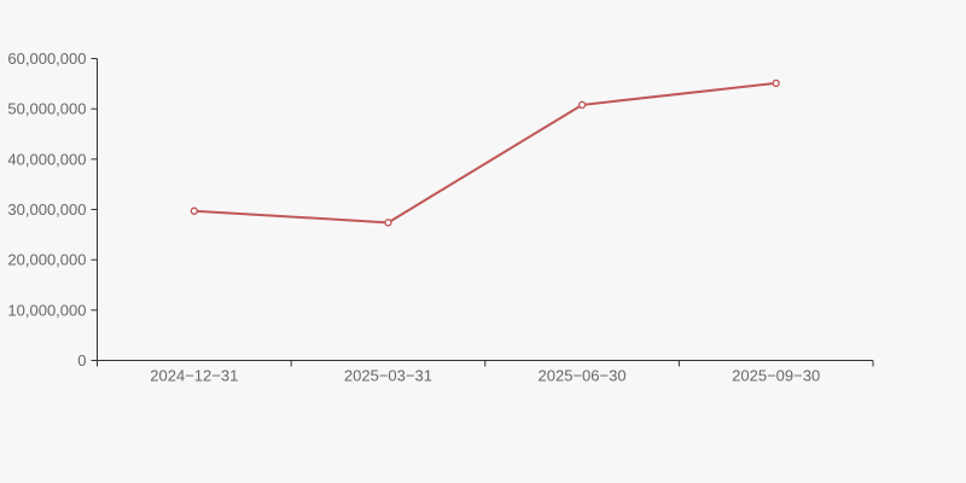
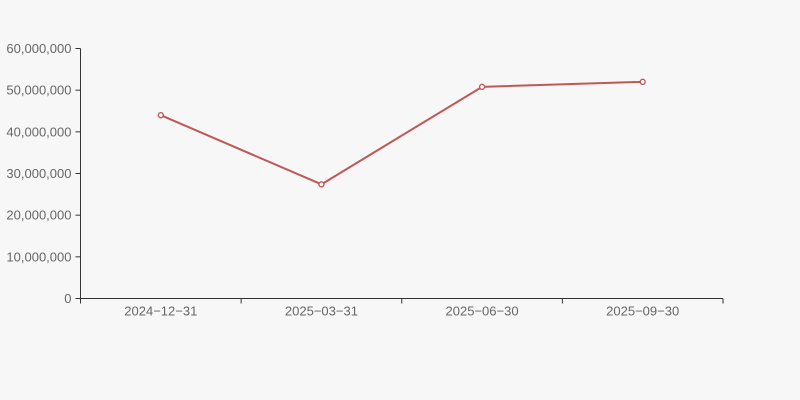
2024−12−31: 30000000 -> 44000000
2025−09−30: 55000000 -> 52000000
